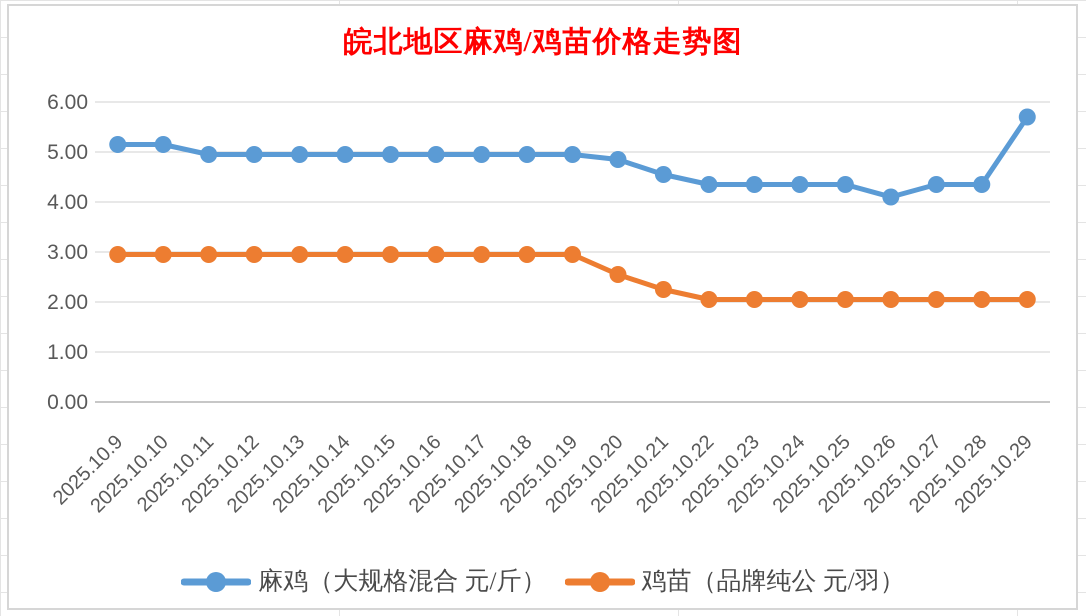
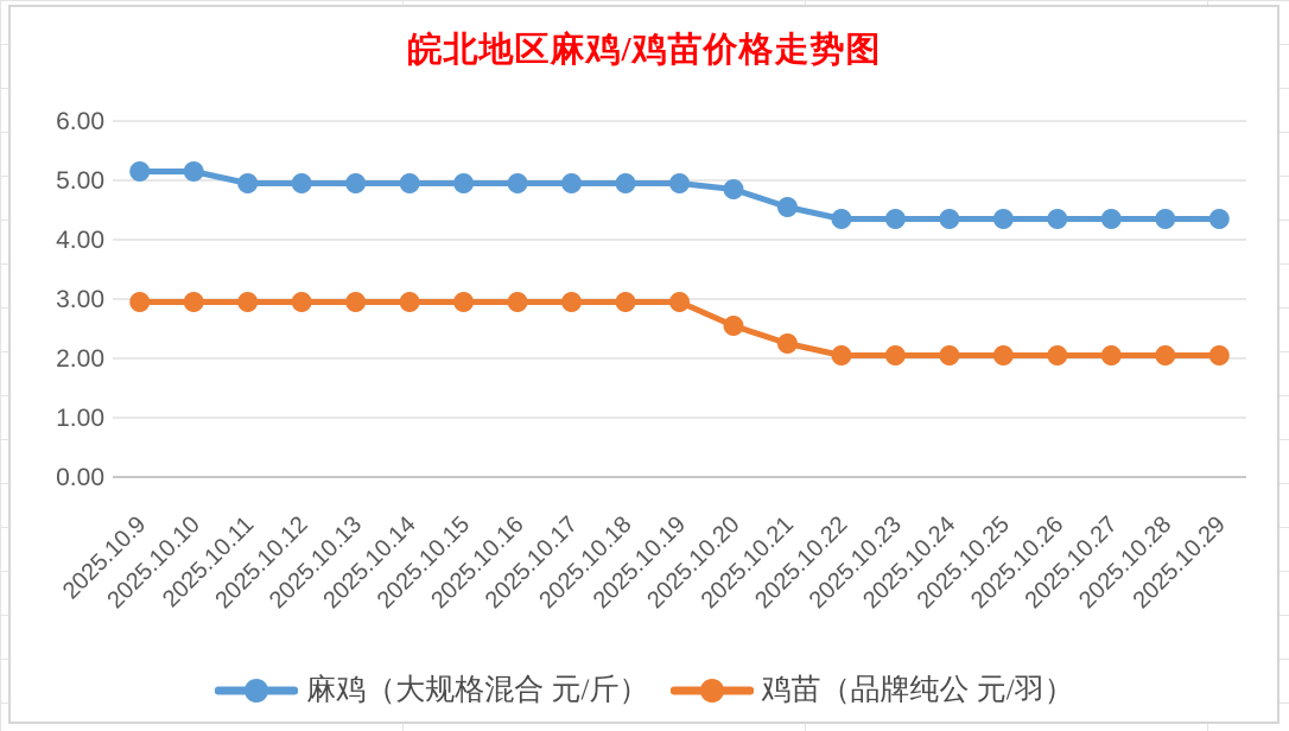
麻鸡（大规格混合 元/斤）/2025.10.26: 4.1 -> 4.3
麻鸡（大规格混合 元/斤）/2025.10.29: 5.7 -> 4.3
